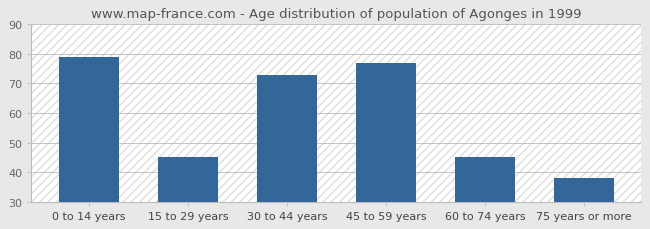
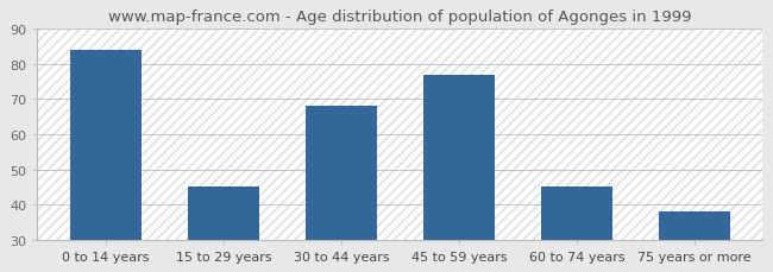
0 to 14 years: 79 -> 84
30 to 44 years: 73 -> 68
